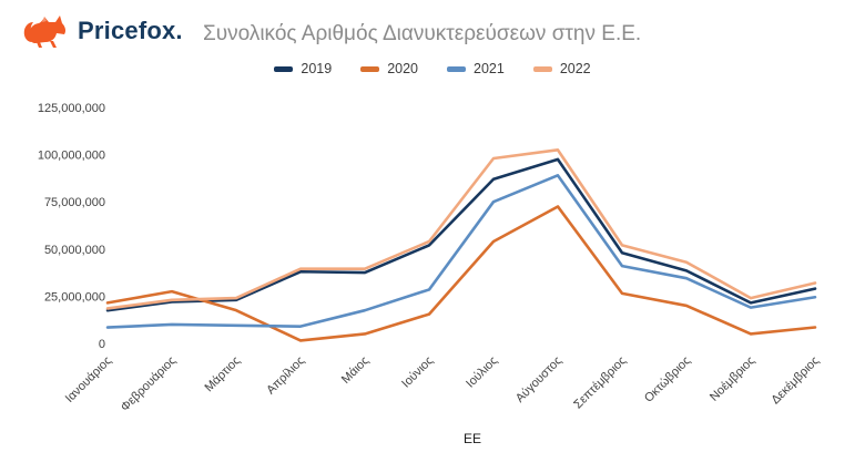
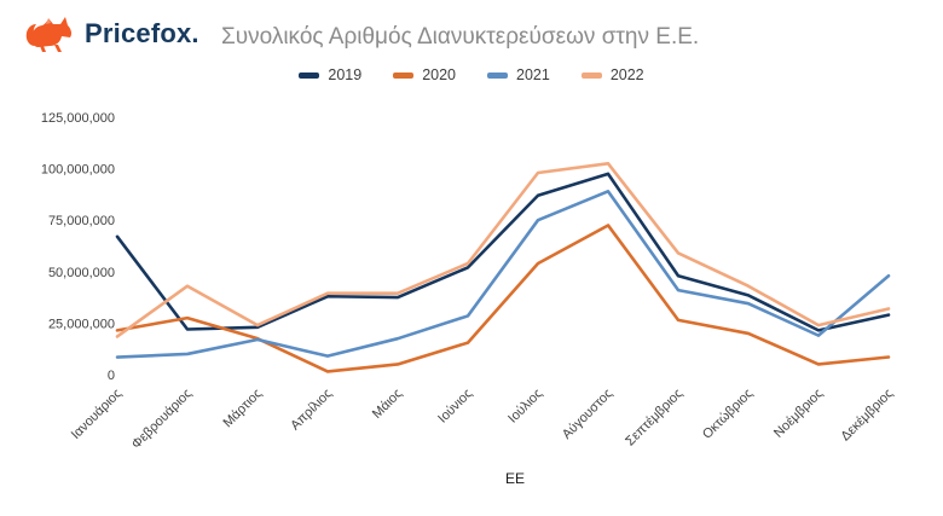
2019/Ιανουάριος: 18000000 -> 67000000
2022/Φεβρουάριος: 23000000 -> 43000000
2021/Μάρτιος: 10000000 -> 17000000
2022/Σεπτέμβριος: 52000000 -> 59000000
2021/Δεκέμβριος: 24000000 -> 48000000
